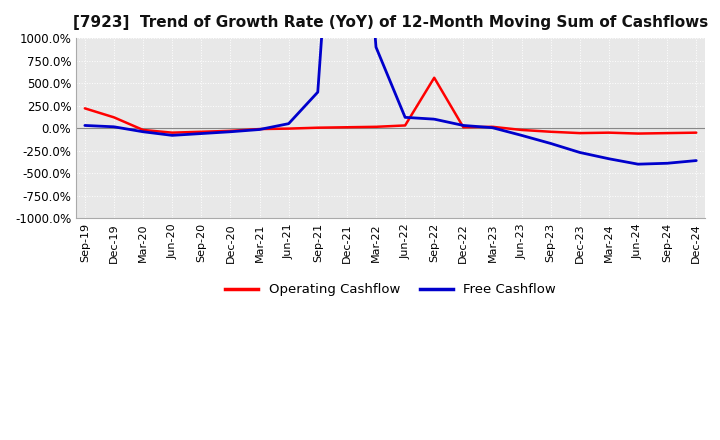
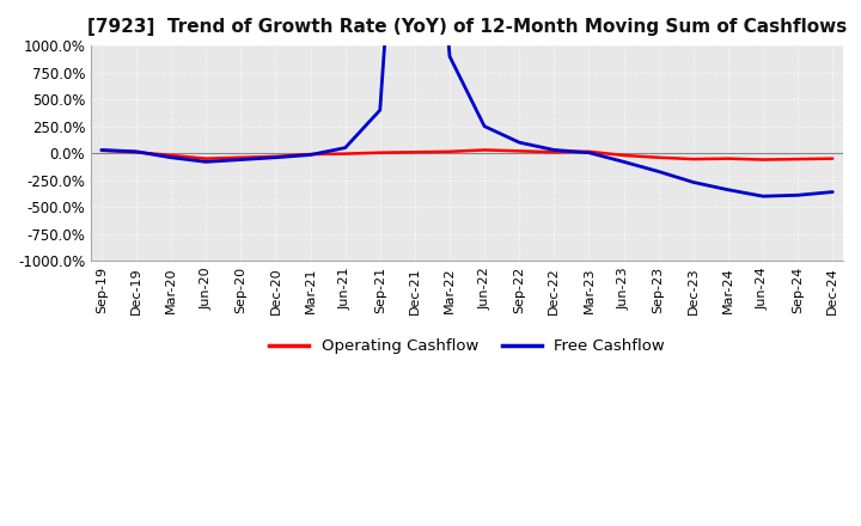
Operating Cashflow/Sep-19: 220% -> 20%
Operating Cashflow/Dec-19: 120% -> 10%
Free Cashflow/Jun-22: 120% -> 250%
Operating Cashflow/Sep-22: 560% -> 20%
